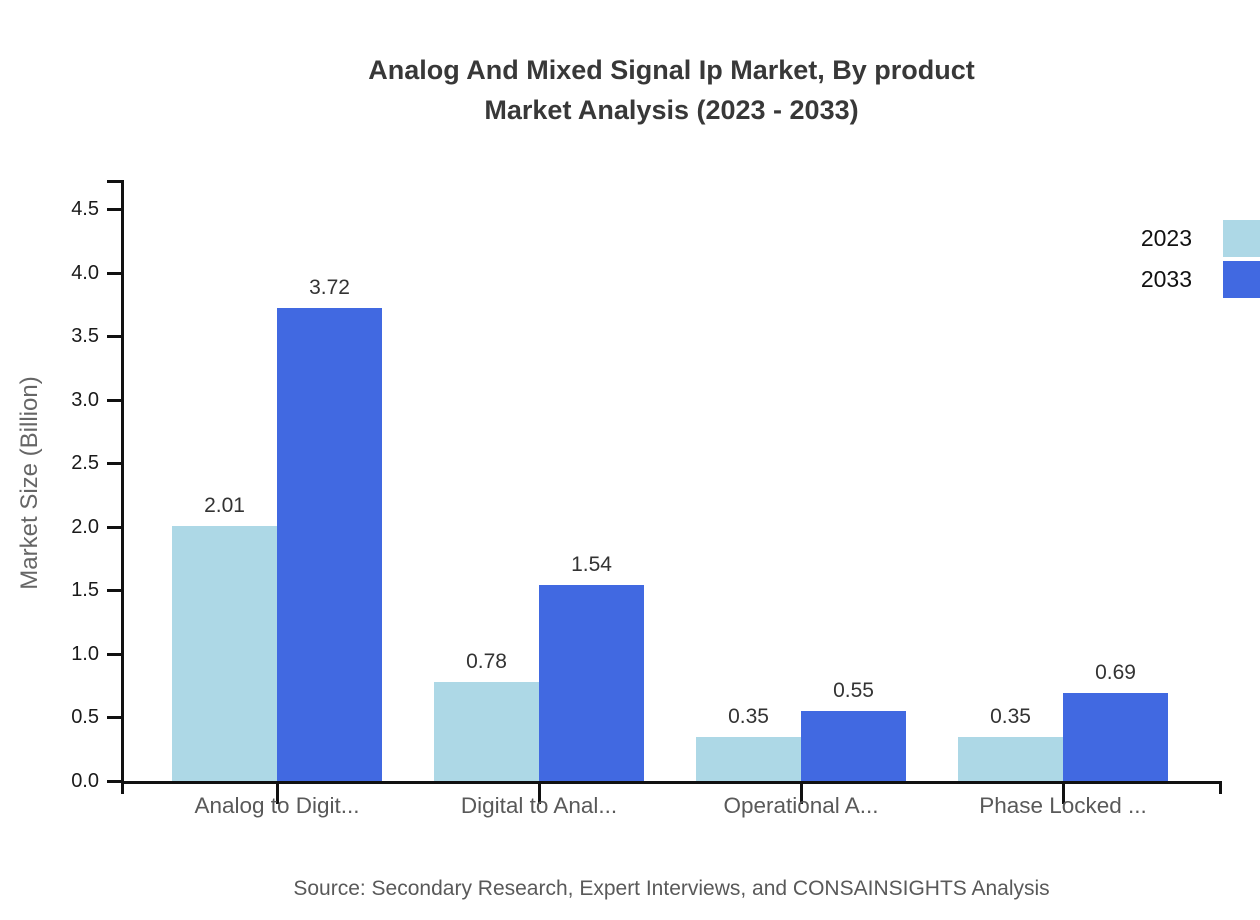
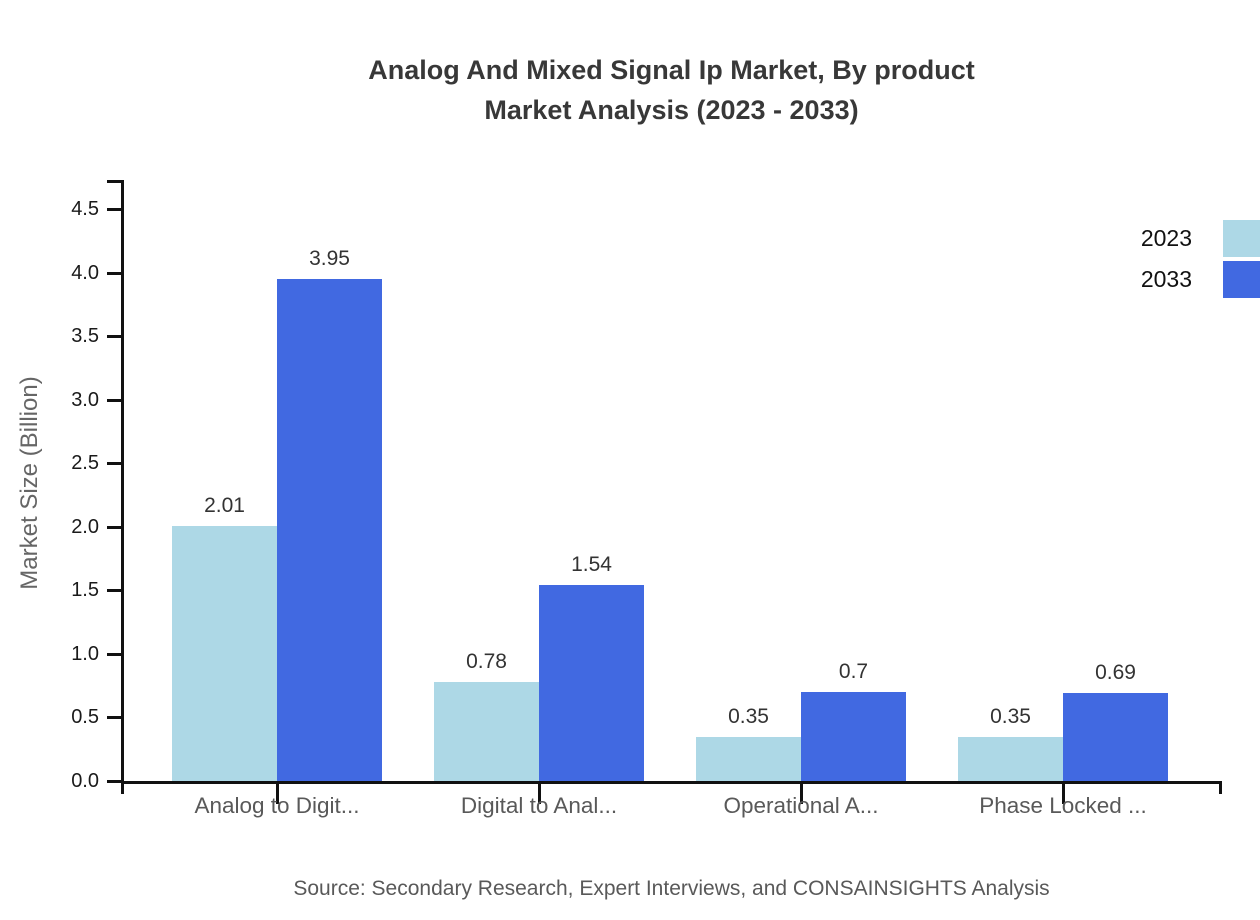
2033/Analog to Digit...: 3.72 -> 3.95
2033/Operational A...: 0.55 -> 0.7
